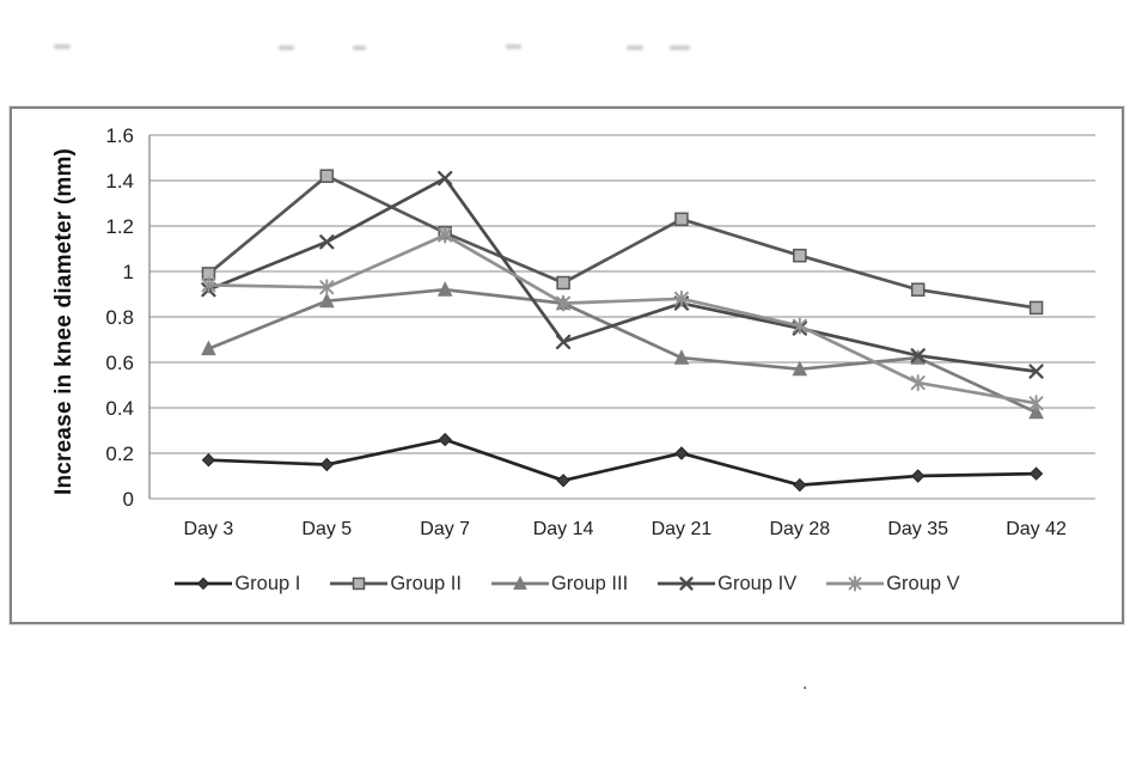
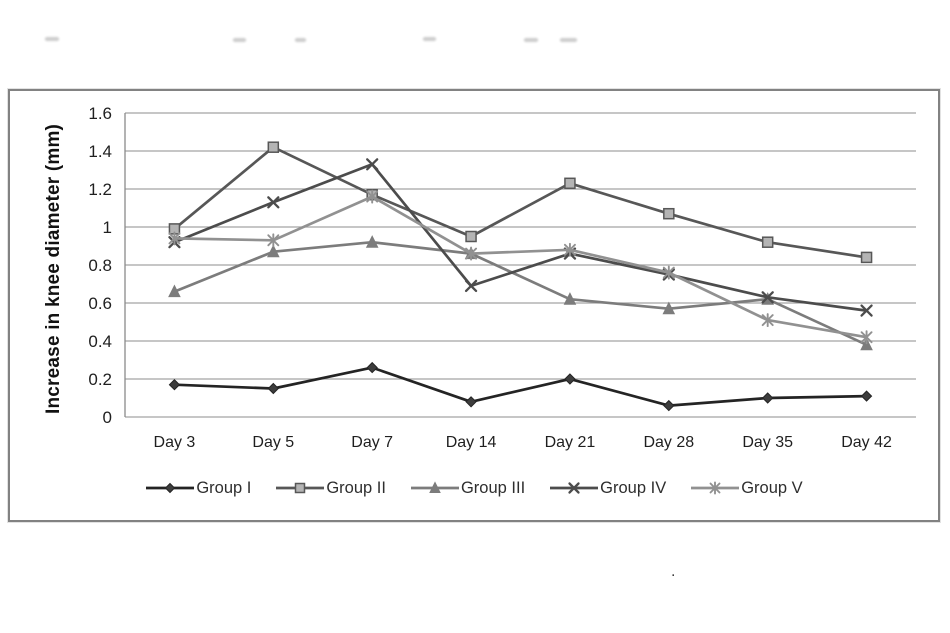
Group IV/Day 7: 1.41 -> 1.33
